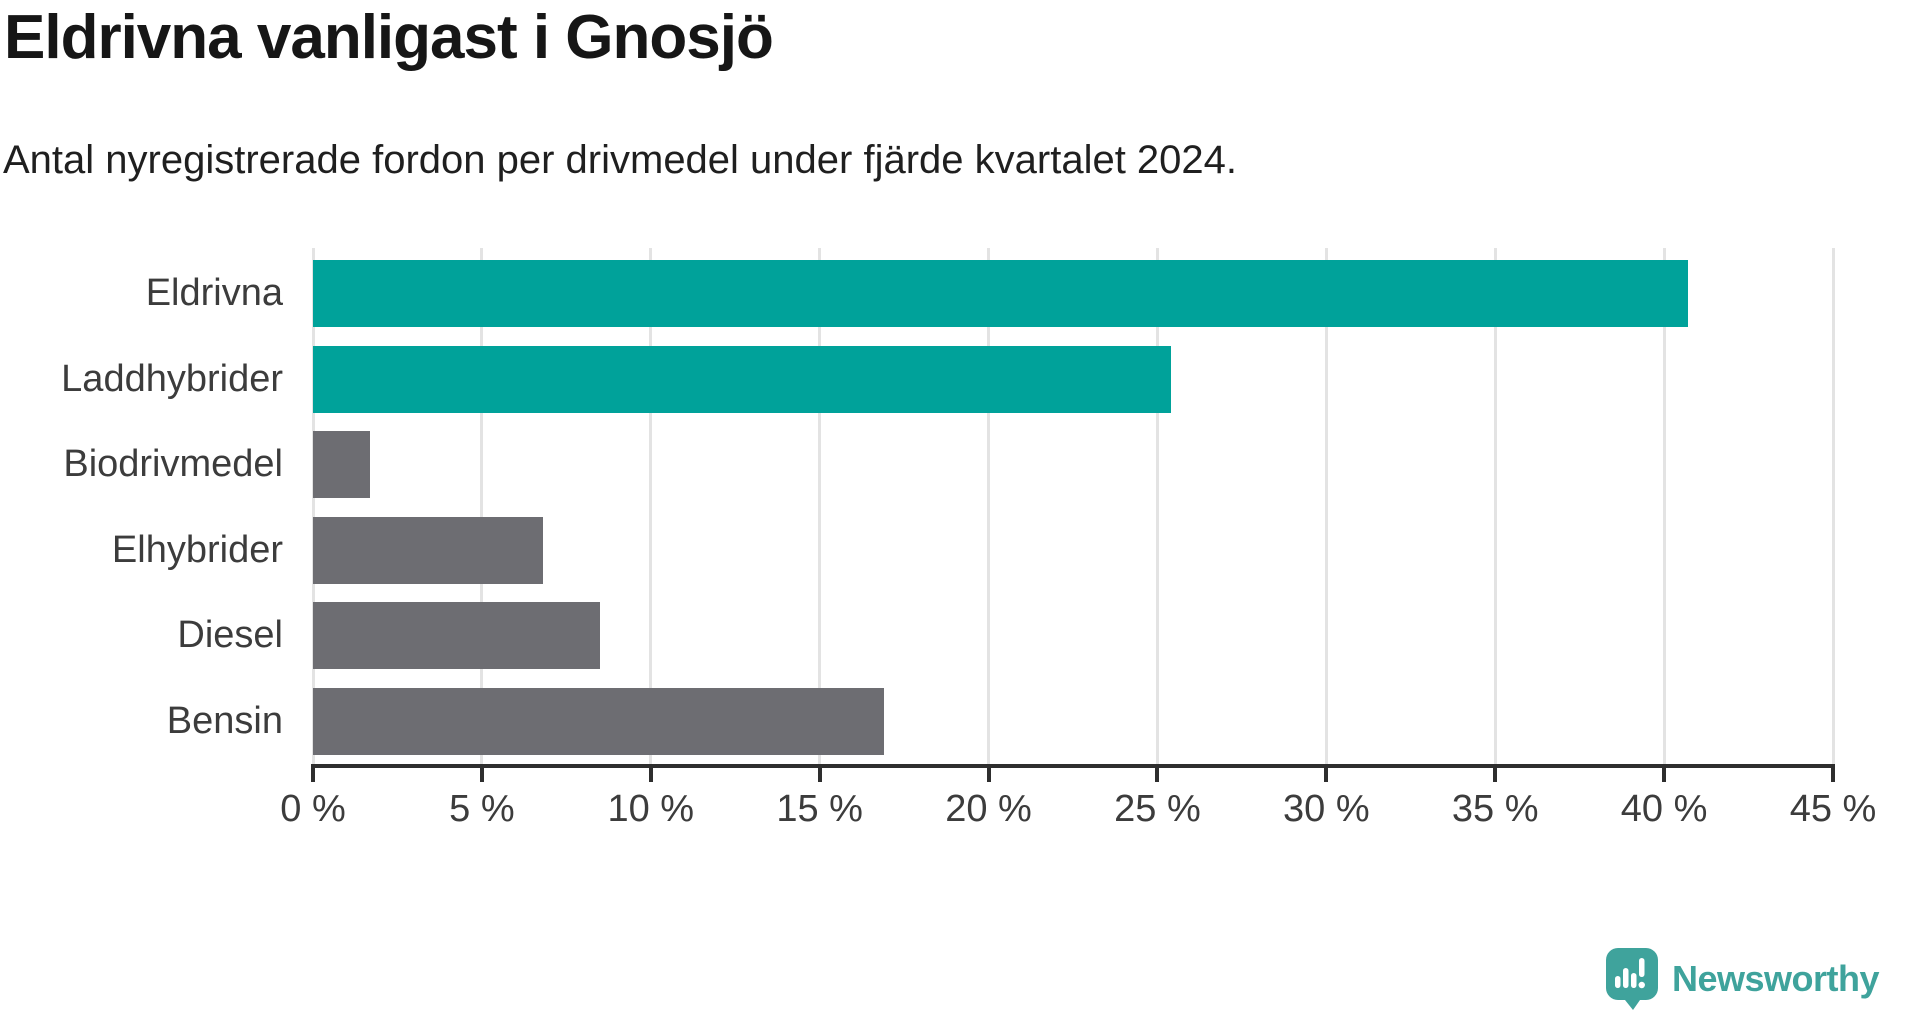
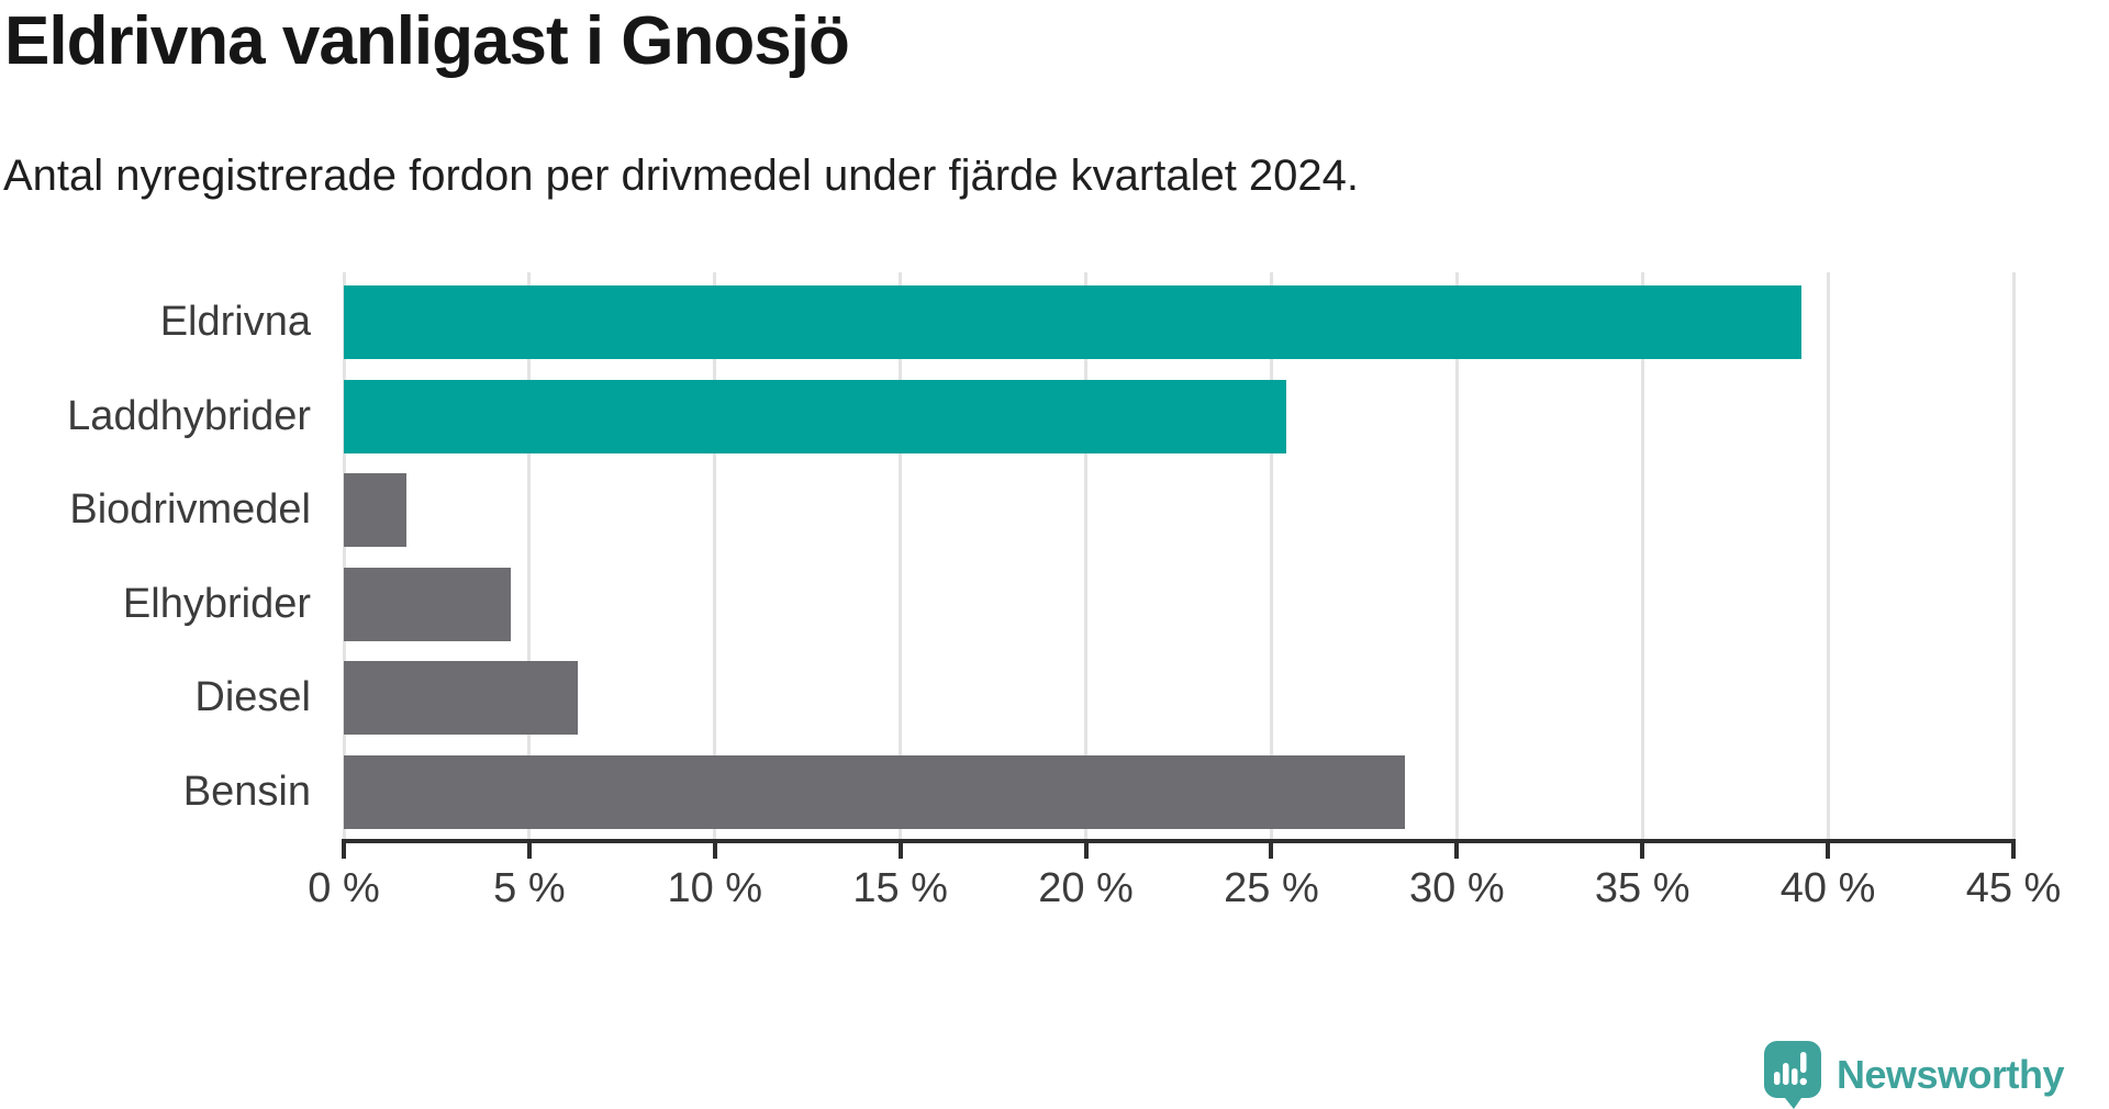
Eldrivna: 40.7% -> 39.3%
Elhybrider: 6.8% -> 4.5%
Diesel: 8.5% -> 6.3%
Bensin: 16.9% -> 28.6%
